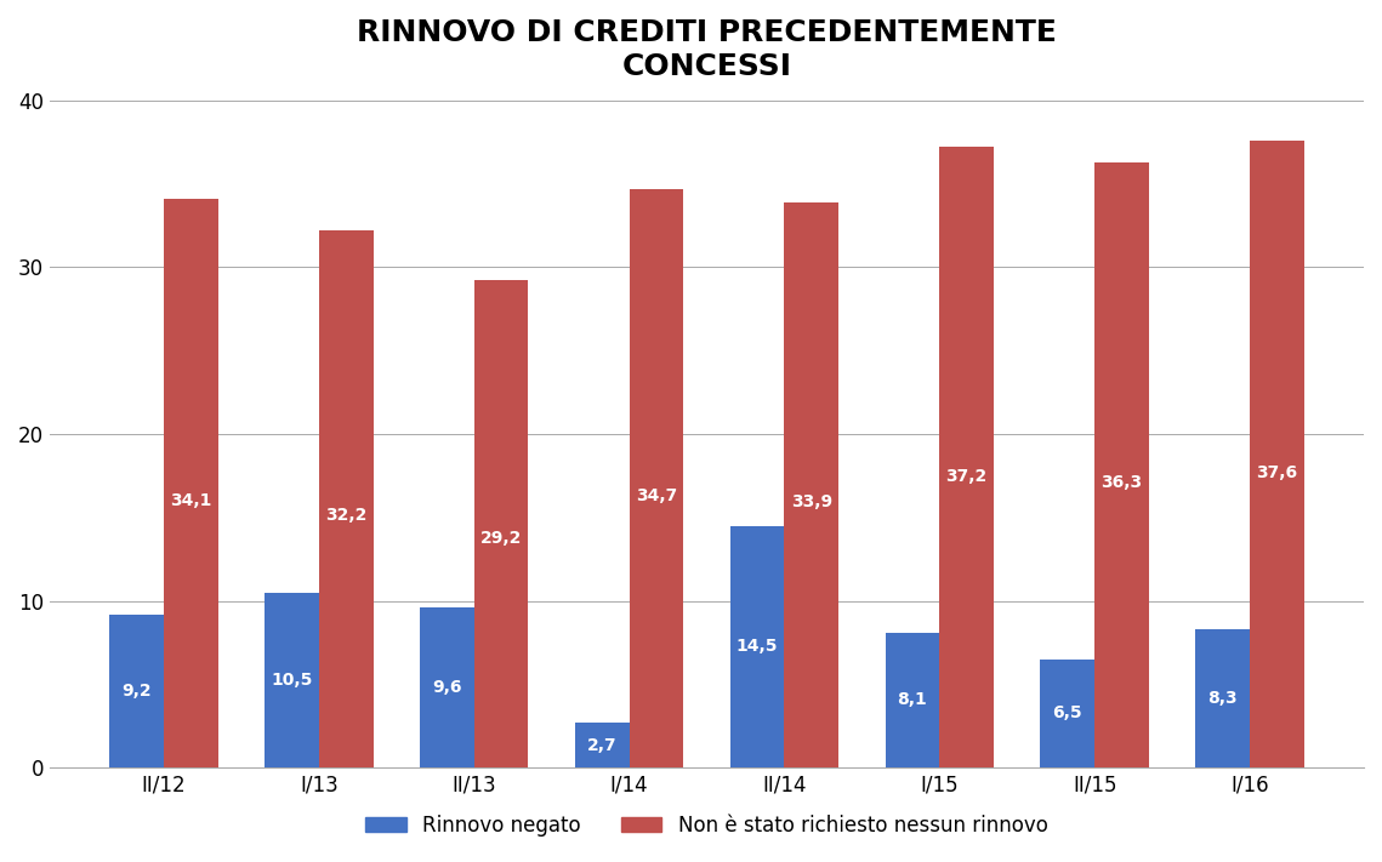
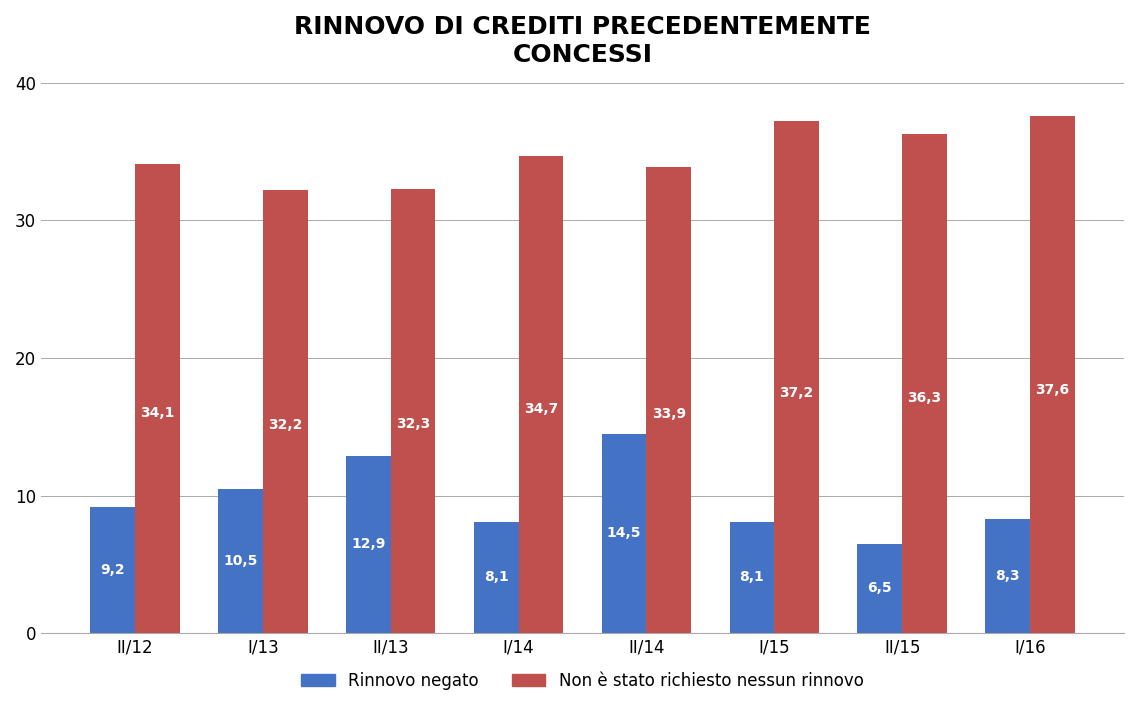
Rinnovo negato/II/13: 9,6 -> 12,9
Non è stato richiesto nessun rinnovo/II/13: 29,2 -> 32,3
Rinnovo negato/I/14: 2,7 -> 8,1
